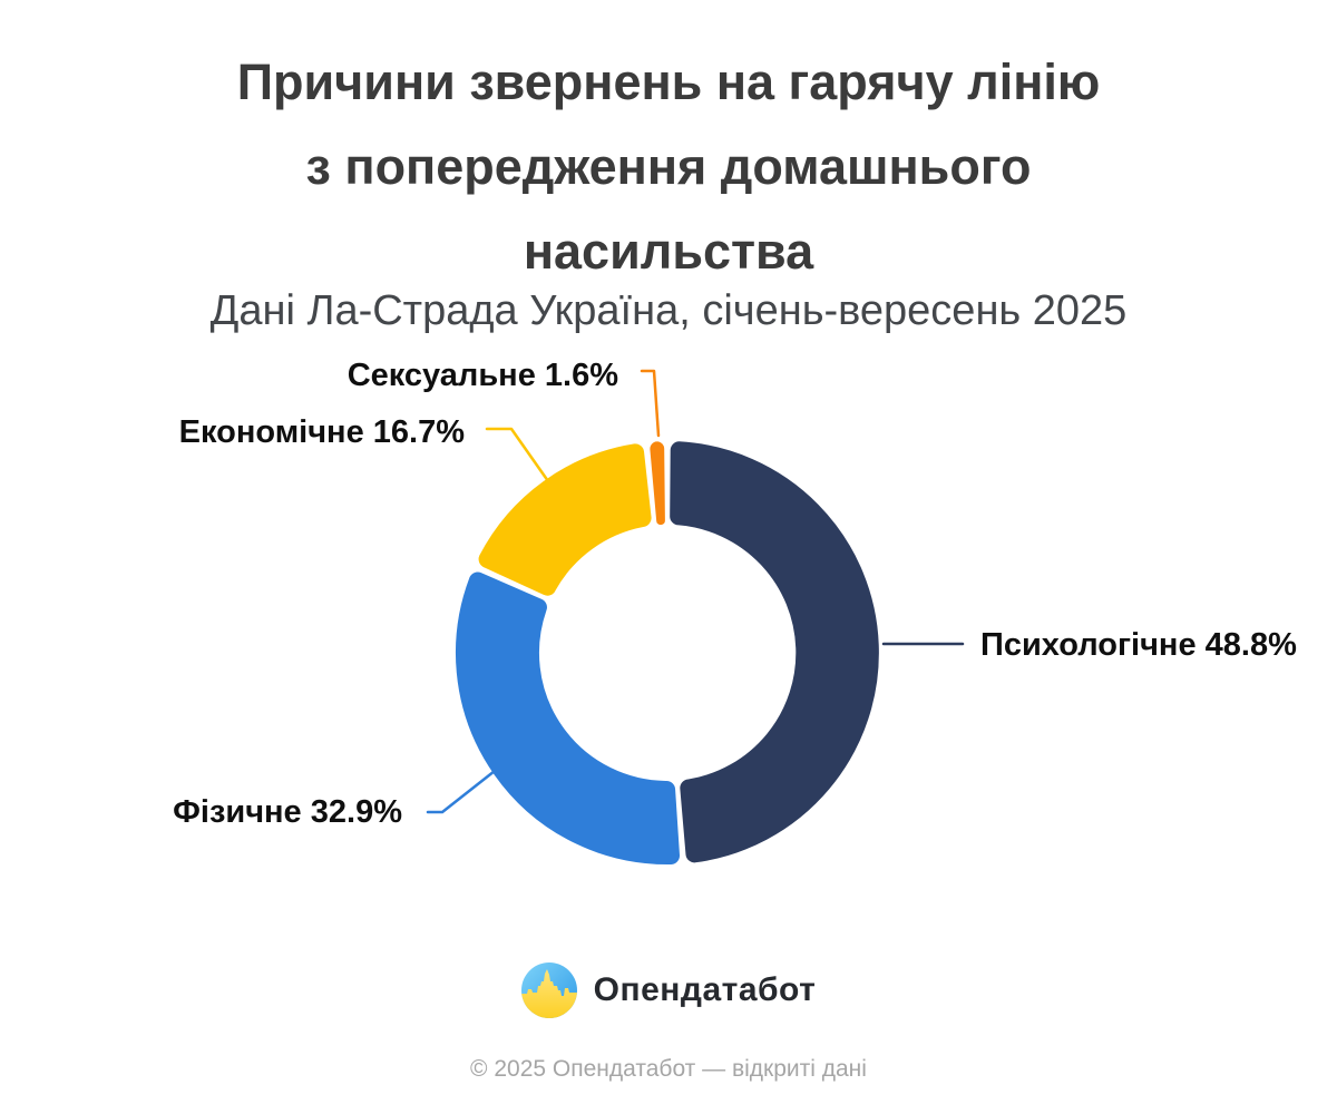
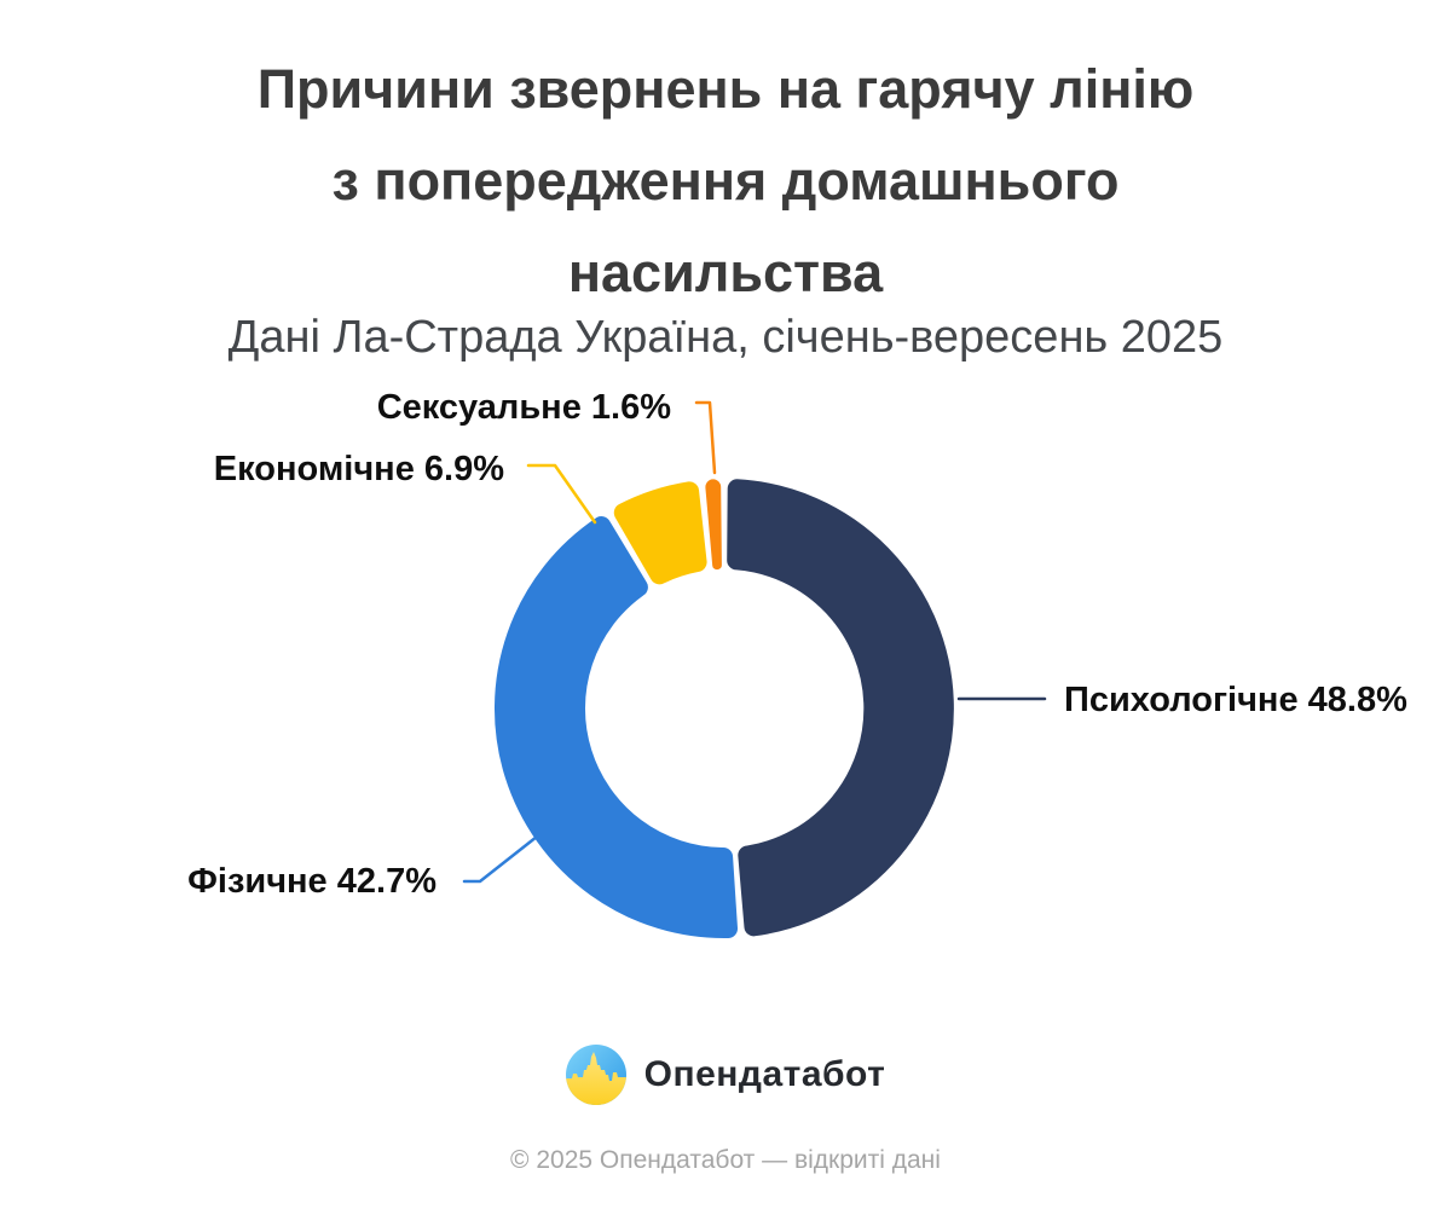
Фізичне: 32.9% -> 42.7%
Економічне: 16.7% -> 6.9%
